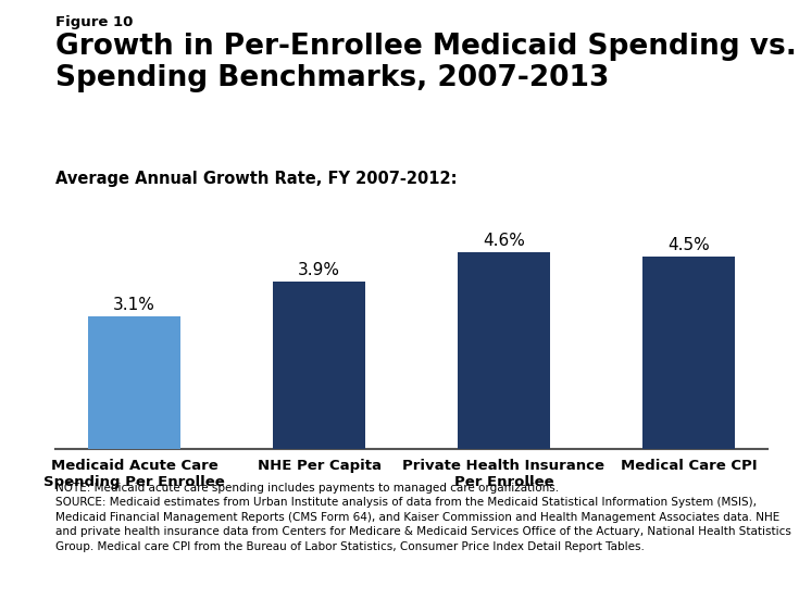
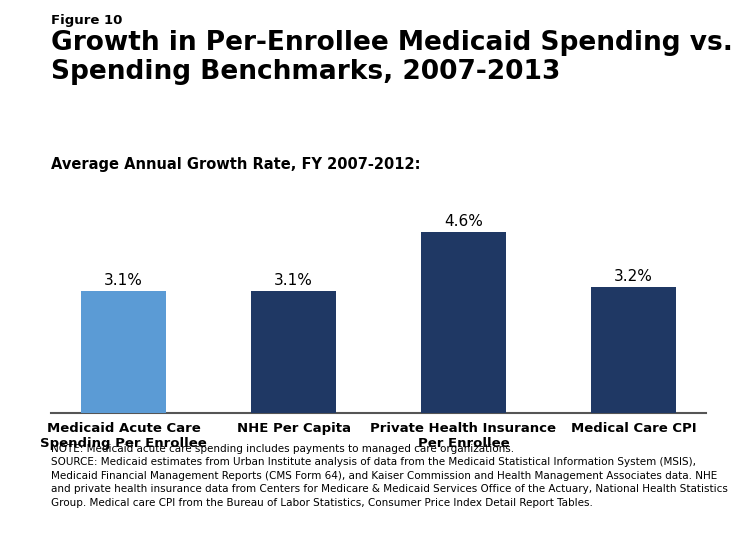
NHE Per Capita: 3.9% -> 3.1%
Medical Care CPI: 4.5% -> 3.2%
